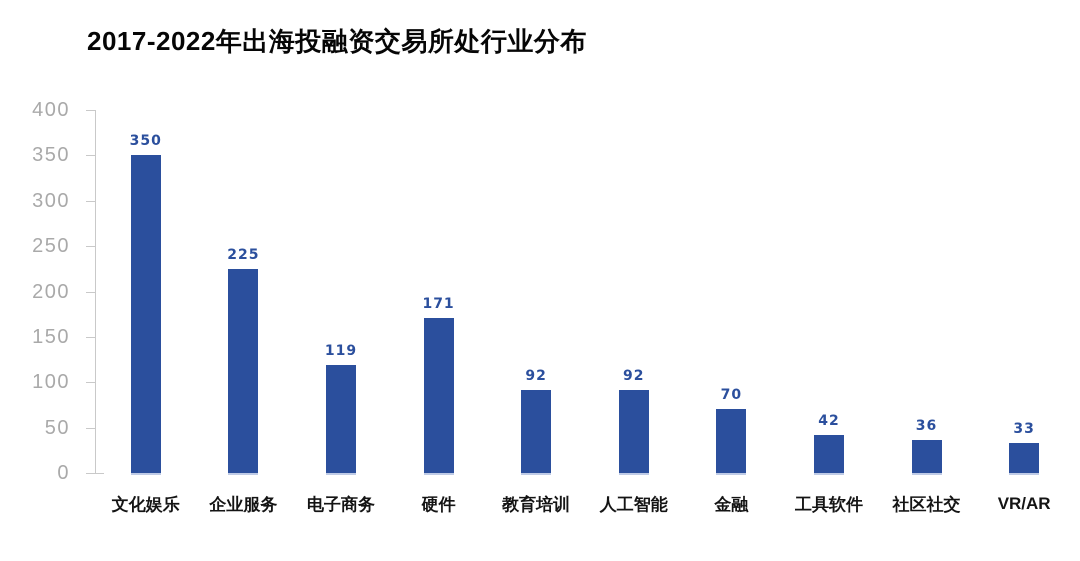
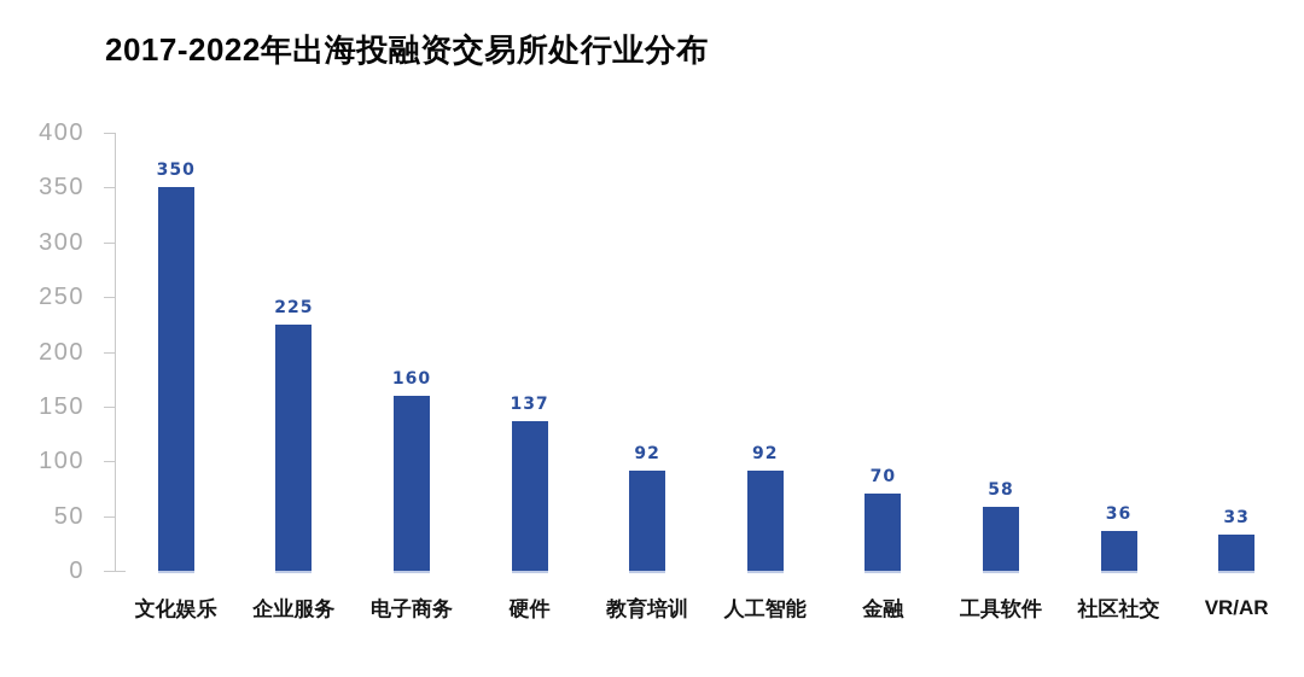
电子商务: 119 -> 160
硬件: 171 -> 137
工具软件: 42 -> 58
